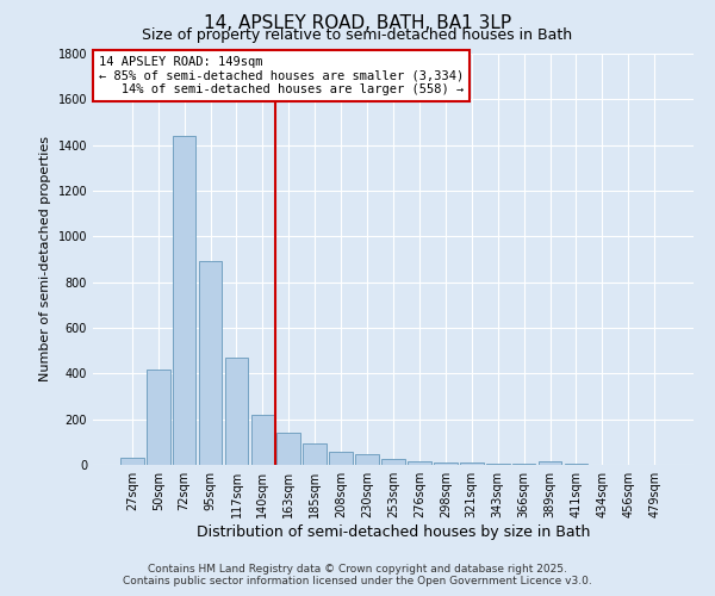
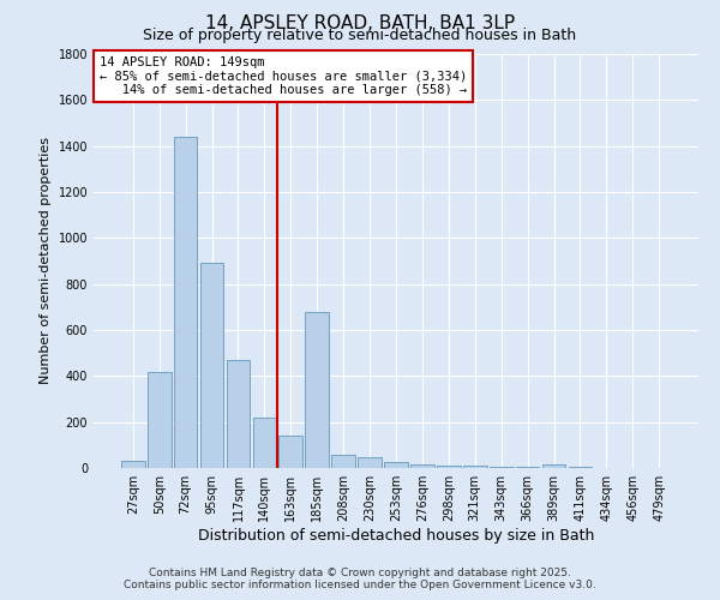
185sqm: 100 -> 680
